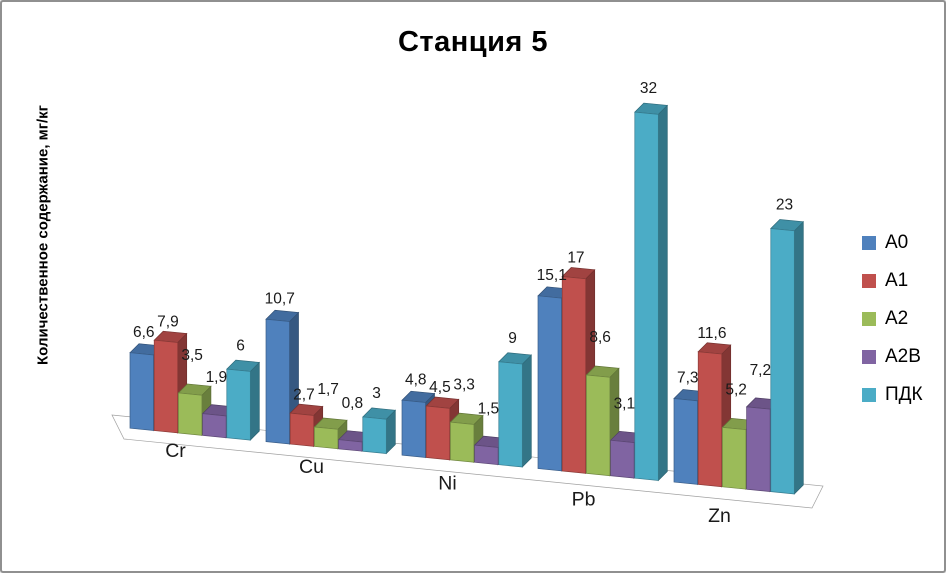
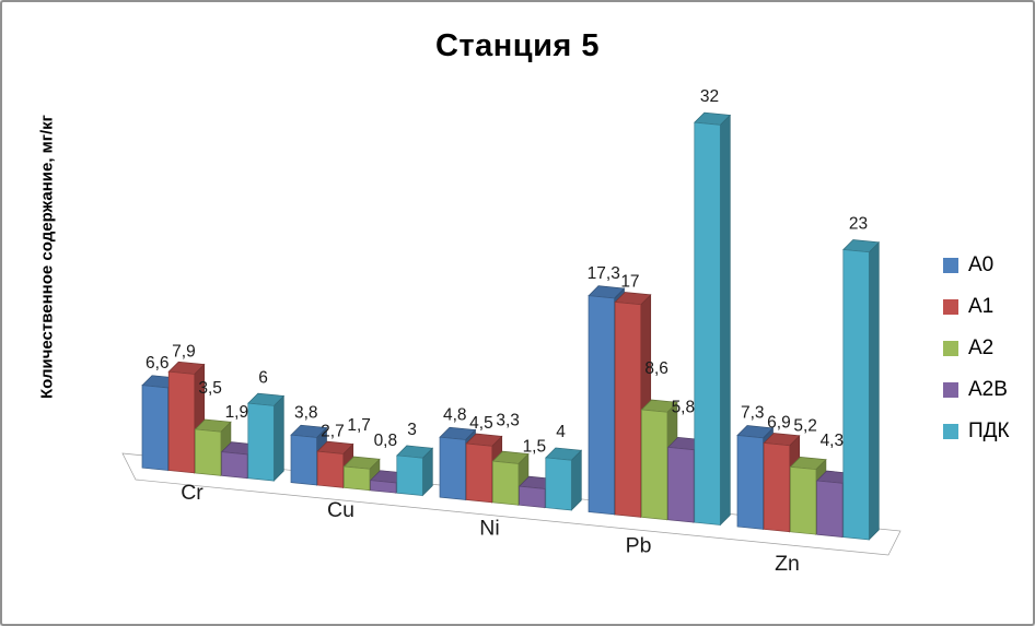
A0/Cu: 10,7 -> 3,8
ПДК/Ni: 9 -> 4
A0/Pb: 15,1 -> 17,3
A2B/Pb: 3,1 -> 5,8
A1/Zn: 11,6 -> 6,9
A2B/Zn: 7,2 -> 4,3
